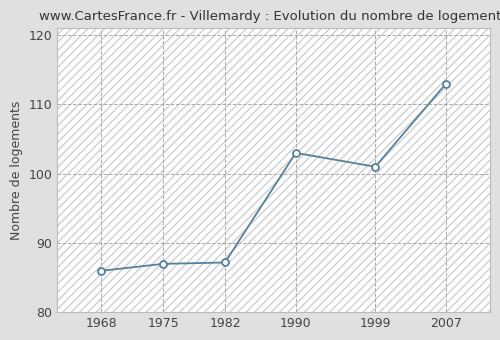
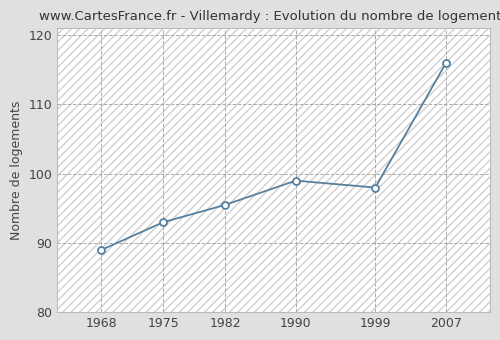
1968: 86.0 -> 89.0
1975: 87.0 -> 93.0
1982: 87.2 -> 95.5
1990: 103.0 -> 99.0
1999: 101.0 -> 98.0
2007: 113.0 -> 116.0
